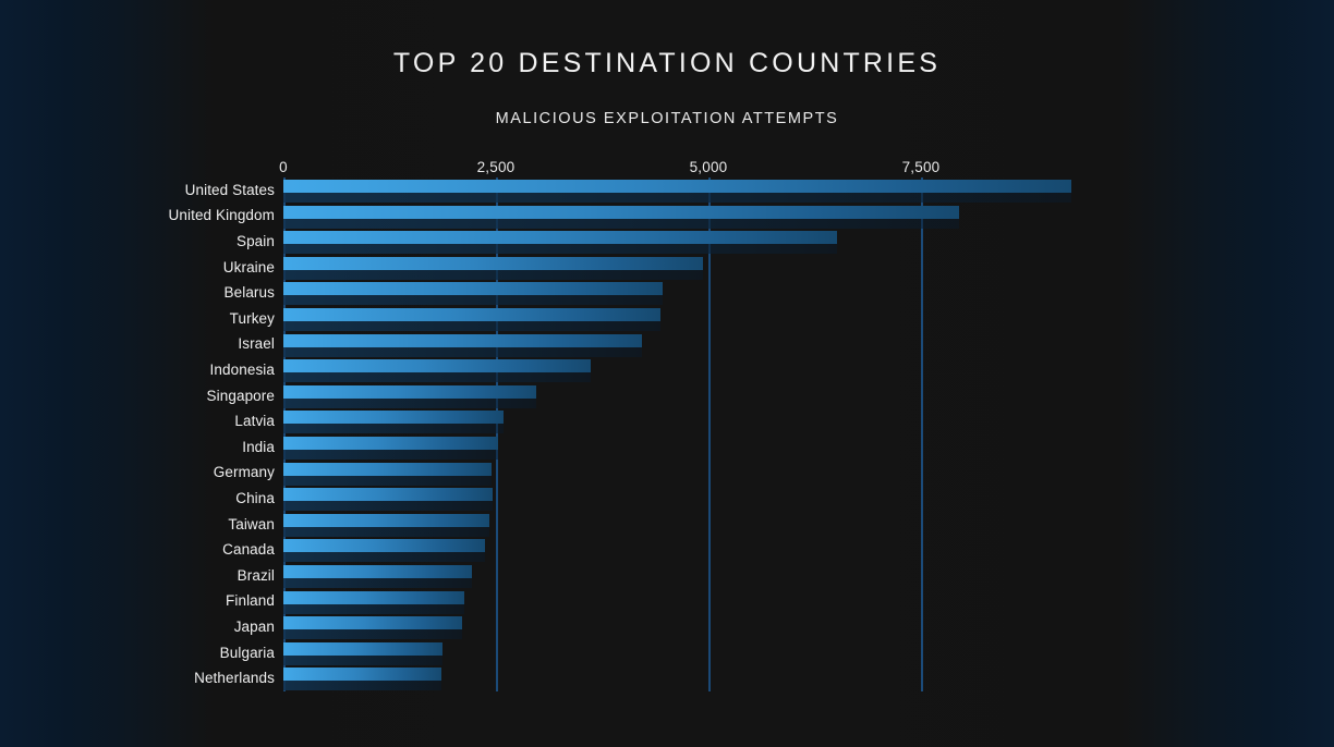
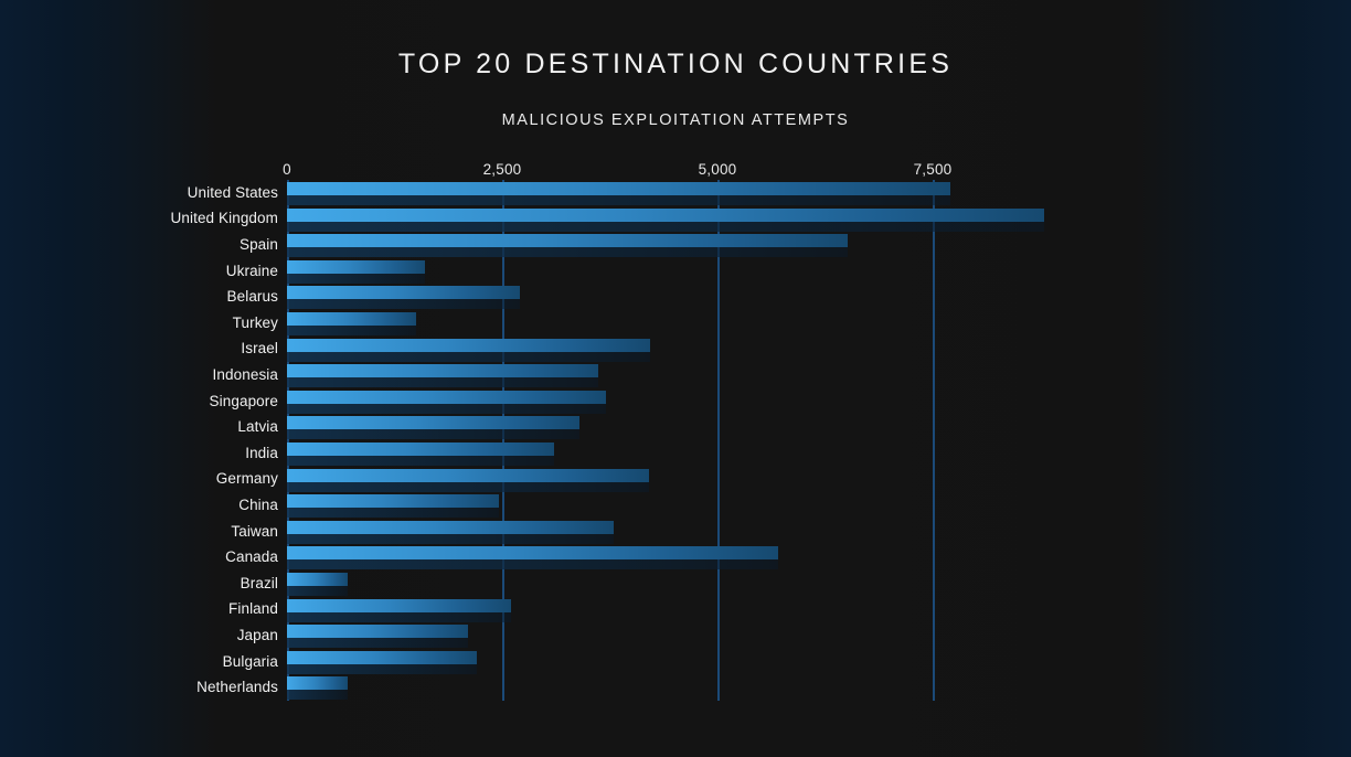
United States: 9300 -> 7700
United Kingdom: 8000 -> 8800
Ukraine: 4900 -> 1600
Belarus: 4500 -> 2700
Turkey: 4400 -> 1500
Singapore: 3000 -> 3700
Latvia: 2600 -> 3400
India: 2500 -> 3100
Germany: 2400 -> 4200
Taiwan: 2400 -> 3800
Canada: 2400 -> 5700
Brazil: 2200 -> 700
Finland: 2100 -> 2600
Bulgaria: 1900 -> 2200
Netherlands: 1900 -> 700
